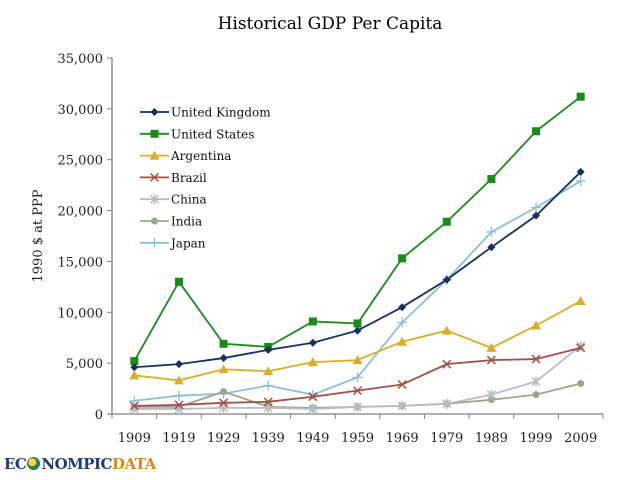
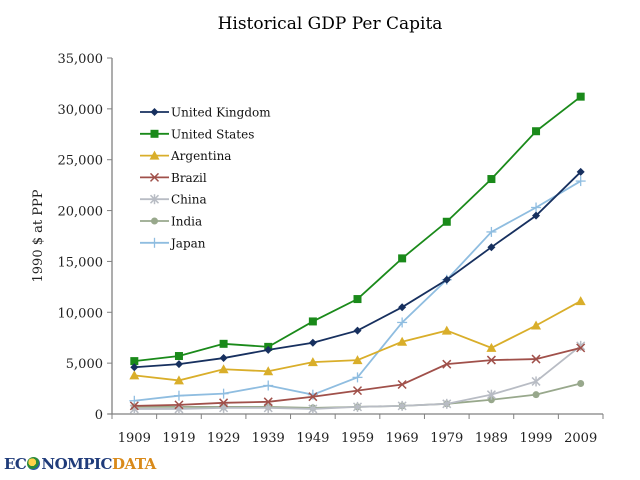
United States/1919: 13000 -> 5700
India/1929: 2200 -> 700
United States/1959: 8900 -> 11300
